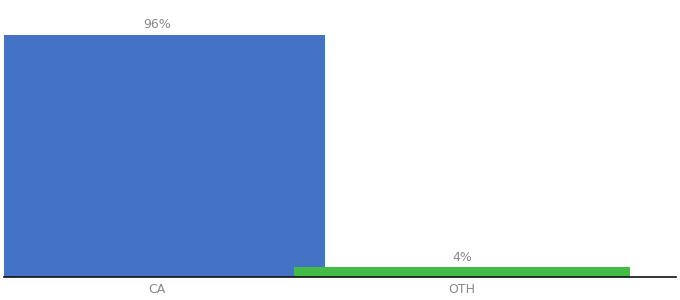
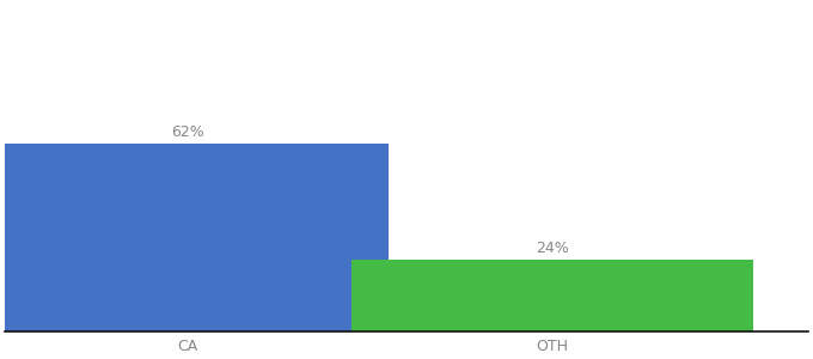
CA: 96% -> 62%
OTH: 4% -> 24%
